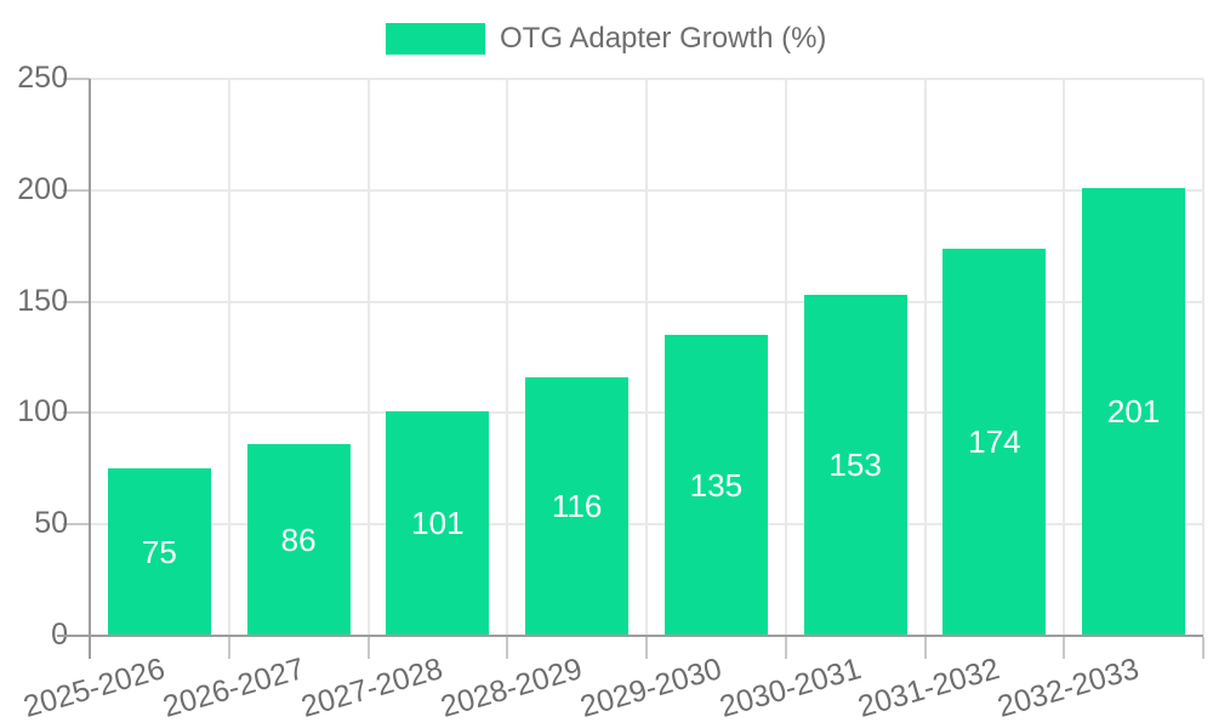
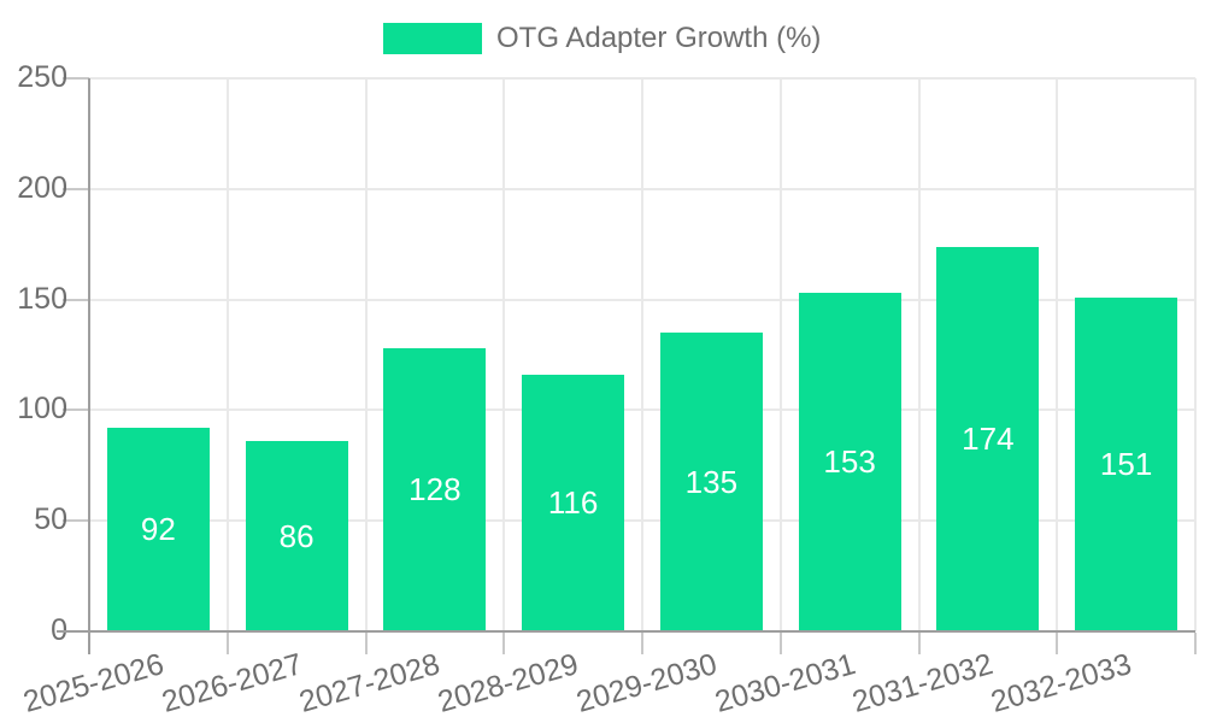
2025-2026: 75 -> 92
2027-2028: 101 -> 128
2032-2033: 201 -> 151
